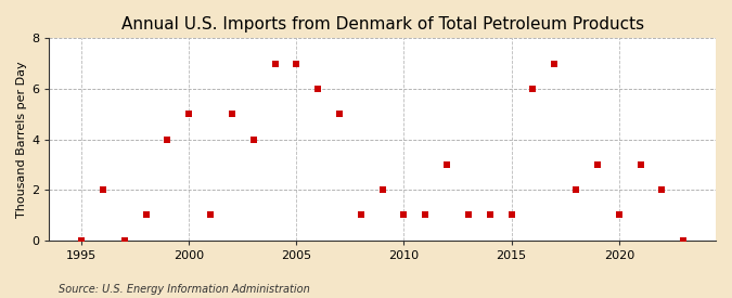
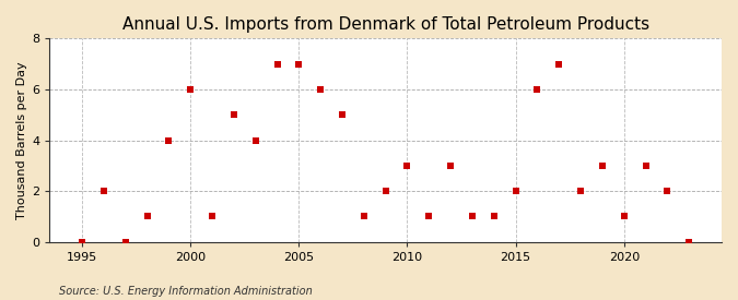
2000: 5 -> 6
2010: 1 -> 3
2015: 1 -> 2
